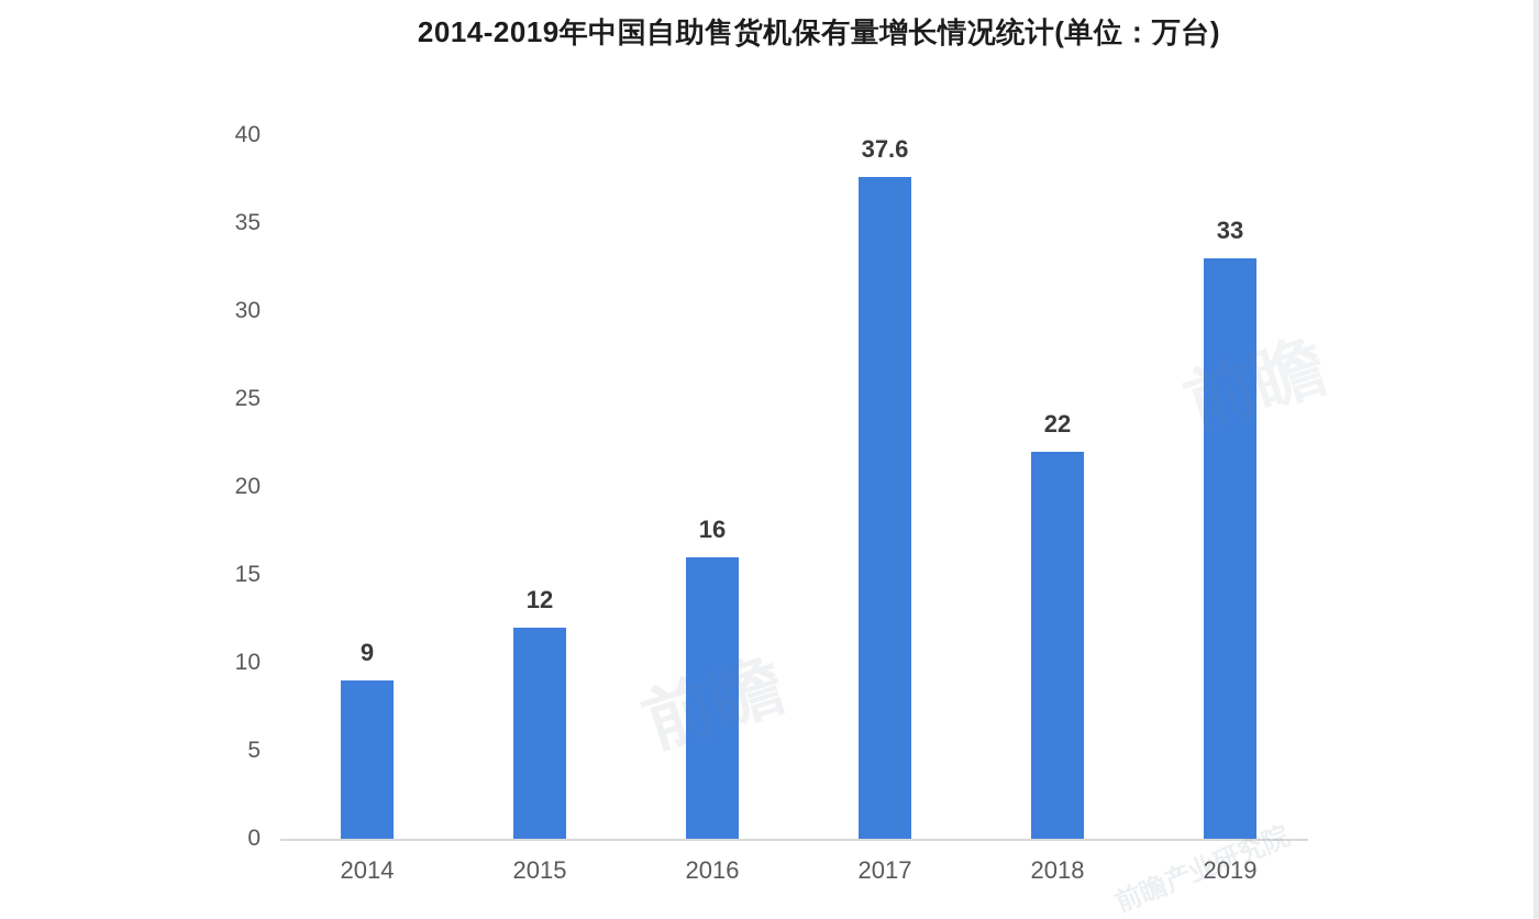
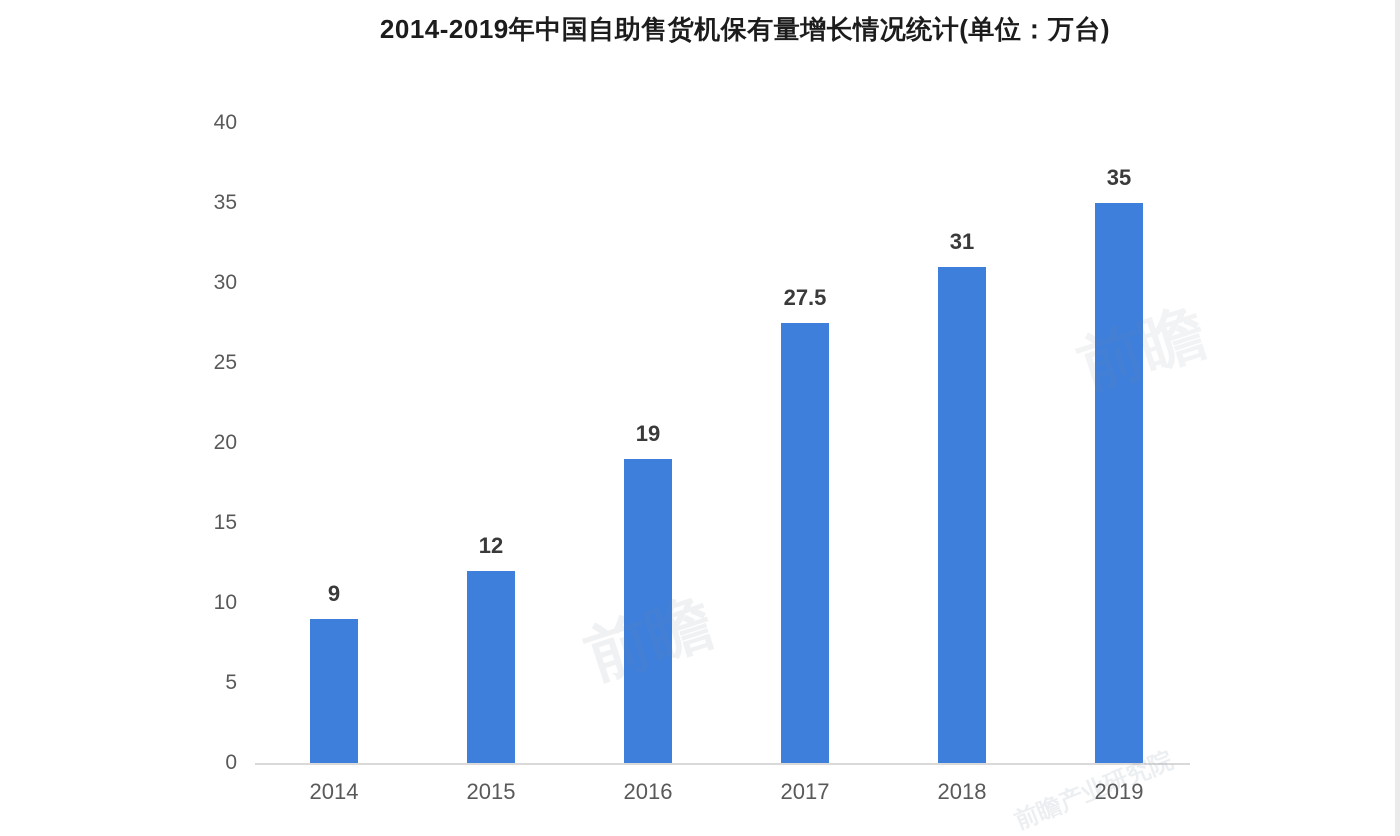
2016: 16 -> 19
2017: 37.6 -> 27.5
2018: 22 -> 31
2019: 33 -> 35
